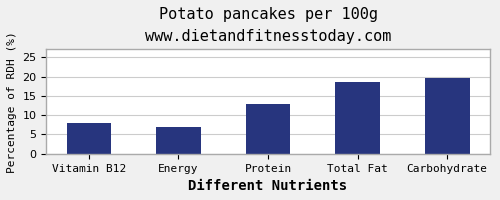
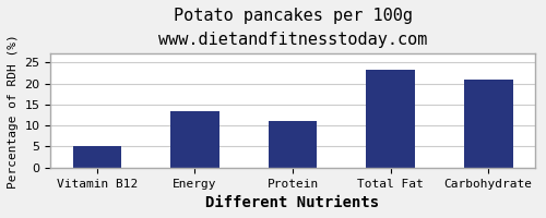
Vitamin B12: 8.0 -> 5.2
Energy: 7.0 -> 13.3
Protein: 13.0 -> 11.0
Total Fat: 18.5 -> 23.3
Carbohydrate: 19.5 -> 21.0
